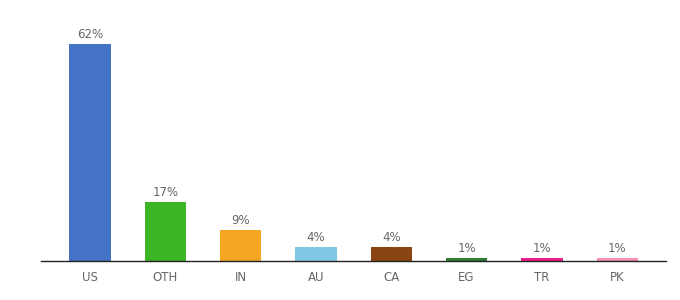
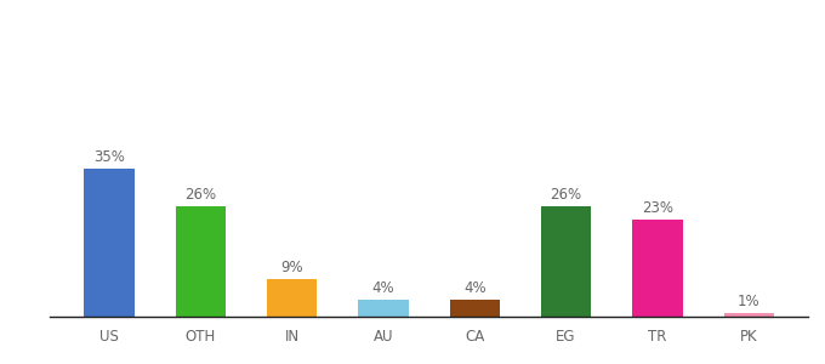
US: 62% -> 35%
OTH: 17% -> 26%
EG: 1% -> 26%
TR: 1% -> 23%
